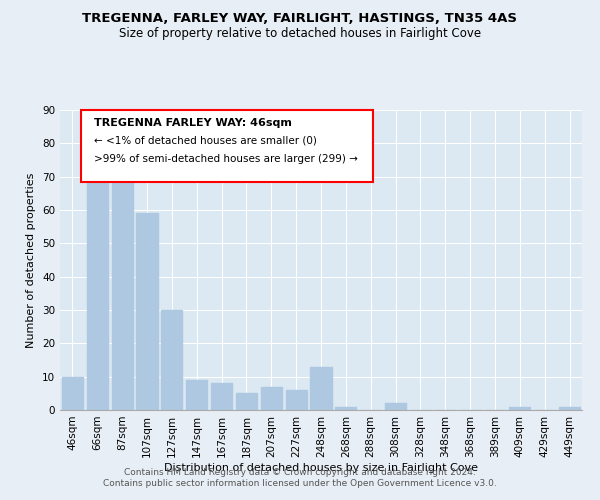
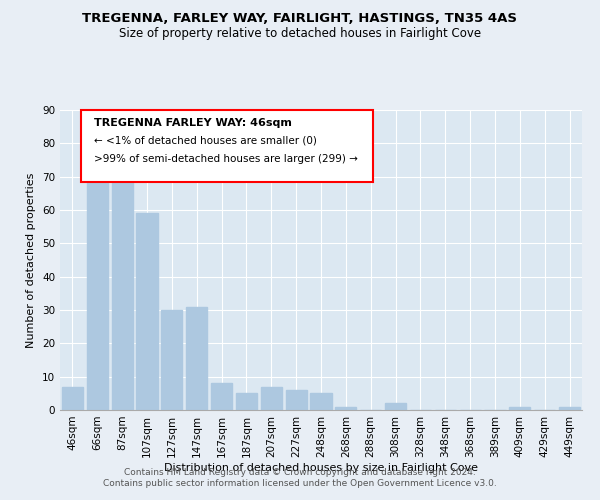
46sqm: 10 -> 7
147sqm: 9 -> 31
248sqm: 13 -> 5
